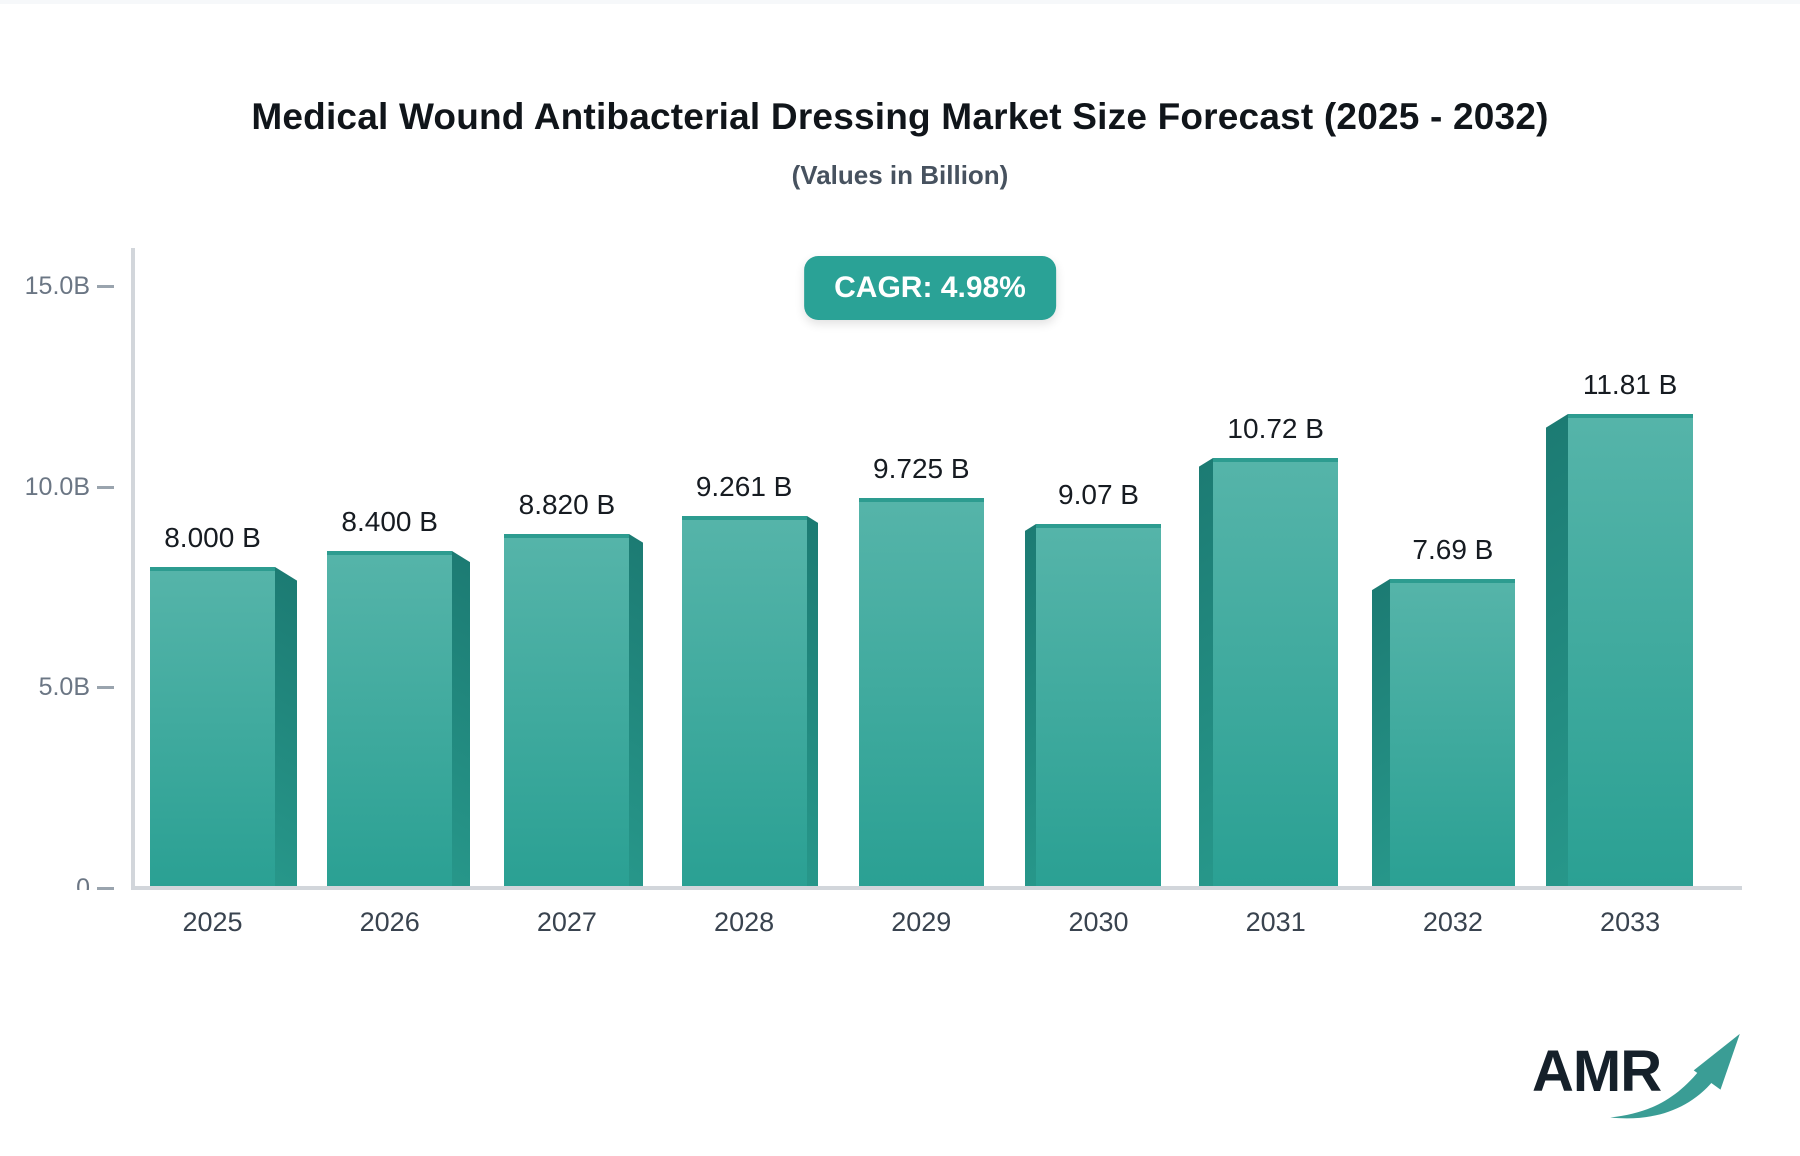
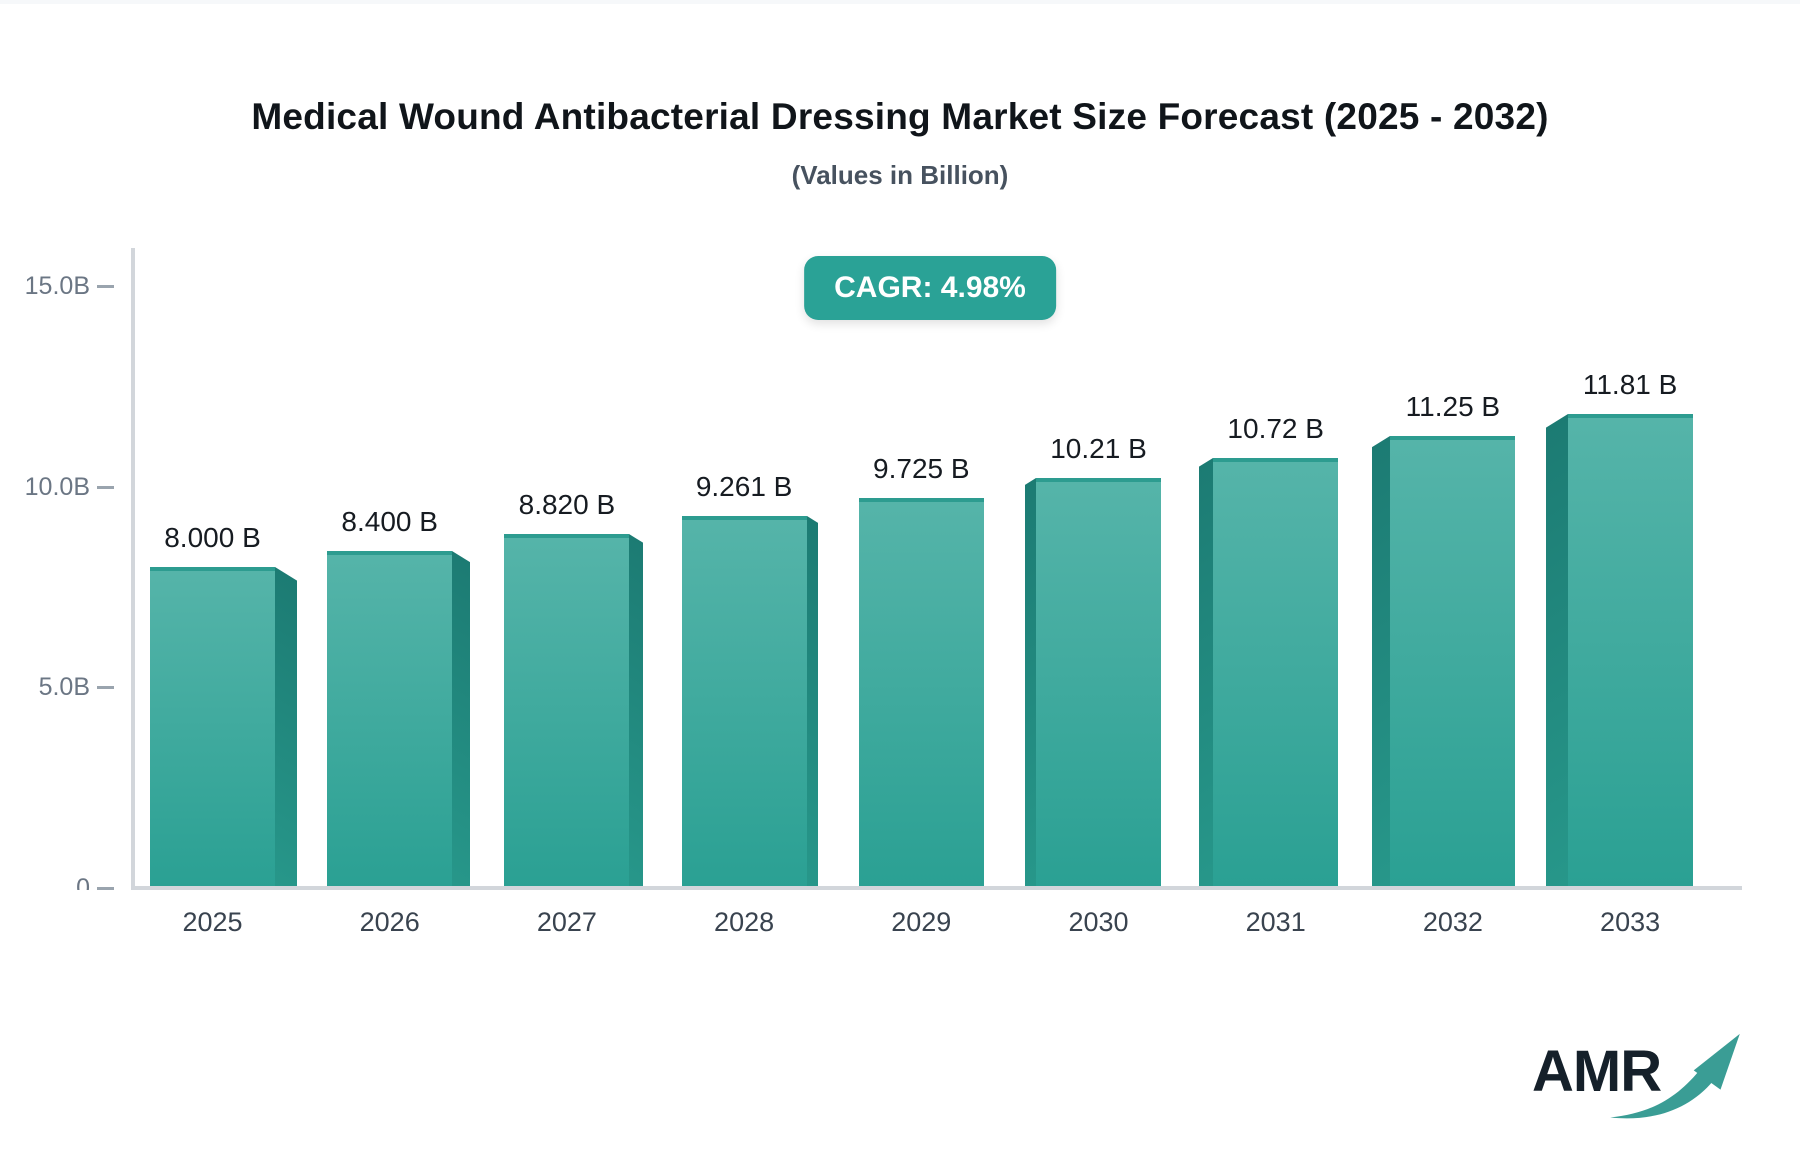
2030: 9.07 -> 10.21
2032: 7.69 -> 11.25
